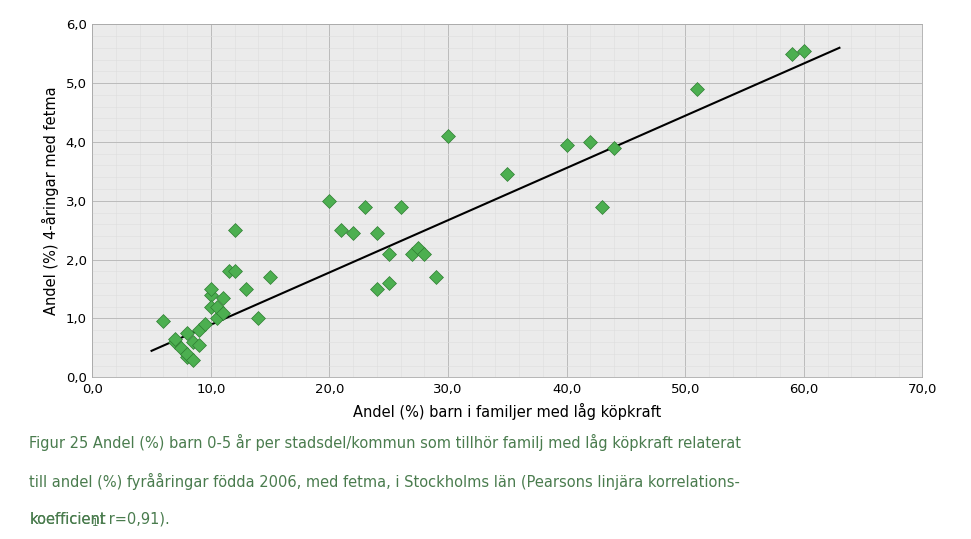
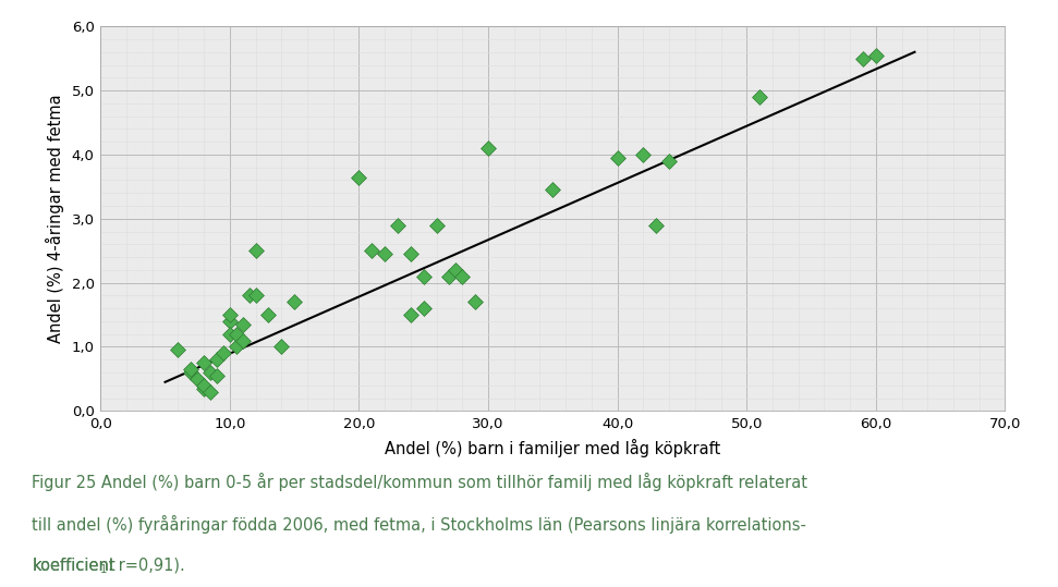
20,0: 3,00 -> 3,64
